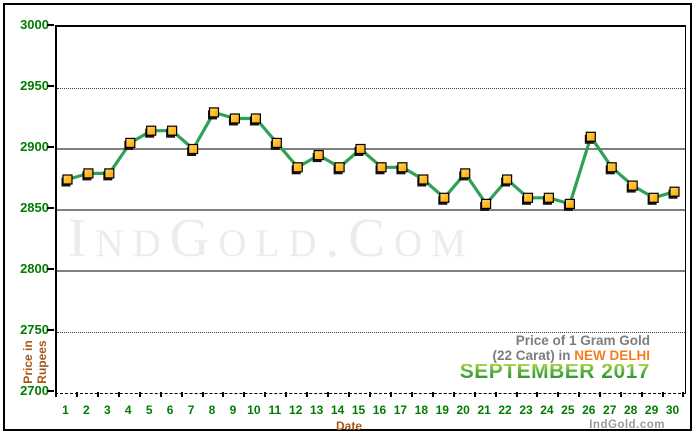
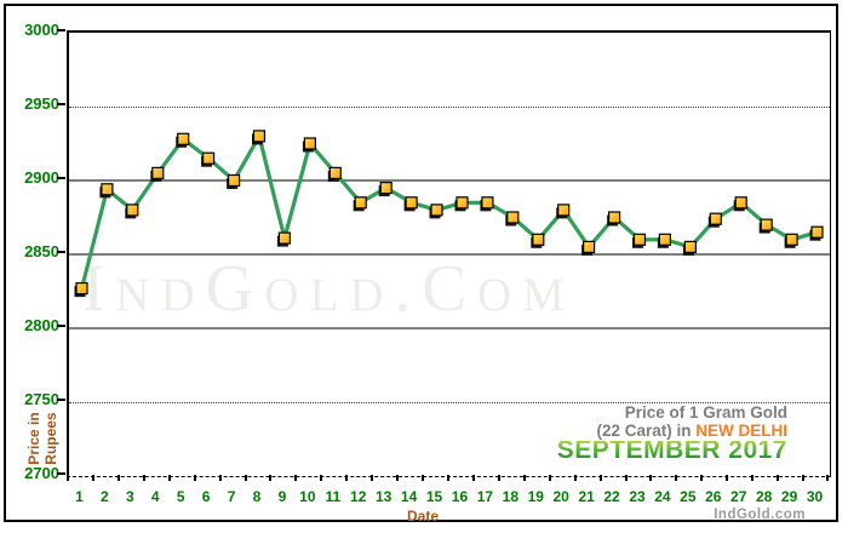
1: 2875 -> 2827
2: 2880 -> 2894
5: 2915 -> 2928
9: 2925 -> 2861
15: 2900 -> 2880
26: 2910 -> 2874
